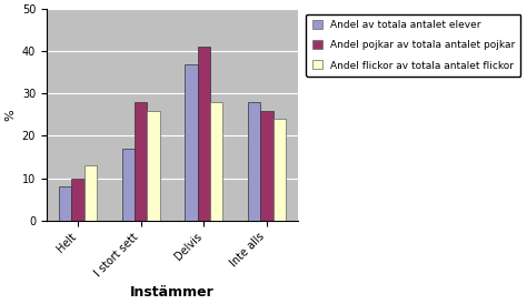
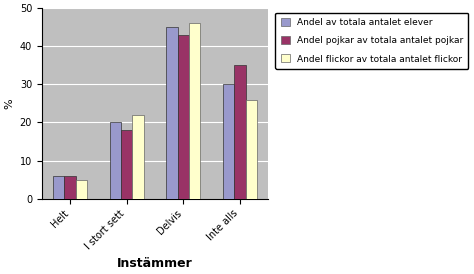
Andel av totala antalet elever/Helt: 8 -> 6
Andel pojkar av totala antalet pojkar/Helt: 10 -> 6
Andel flickor av totala antalet flickor/Helt: 13 -> 5
Andel av totala antalet elever/I stort sett: 17 -> 20
Andel pojkar av totala antalet pojkar/I stort sett: 28 -> 18
Andel flickor av totala antalet flickor/I stort sett: 26 -> 22
Andel av totala antalet elever/Delvis: 37 -> 45
Andel pojkar av totala antalet pojkar/Delvis: 41 -> 43
Andel flickor av totala antalet flickor/Delvis: 28 -> 46
Andel av totala antalet elever/Inte alls: 28 -> 30
Andel pojkar av totala antalet pojkar/Inte alls: 26 -> 35
Andel flickor av totala antalet flickor/Inte alls: 24 -> 26
